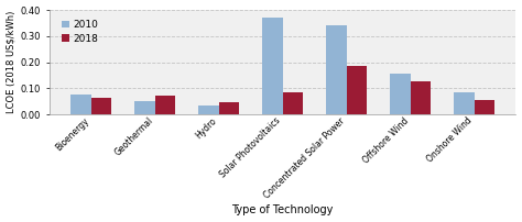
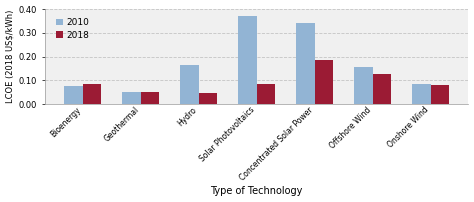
2018/Bioenergy: 0.062 -> 0.085
2018/Geothermal: 0.072 -> 0.050
2010/Hydro: 0.035 -> 0.165
2018/Onshore Wind: 0.056 -> 0.080
